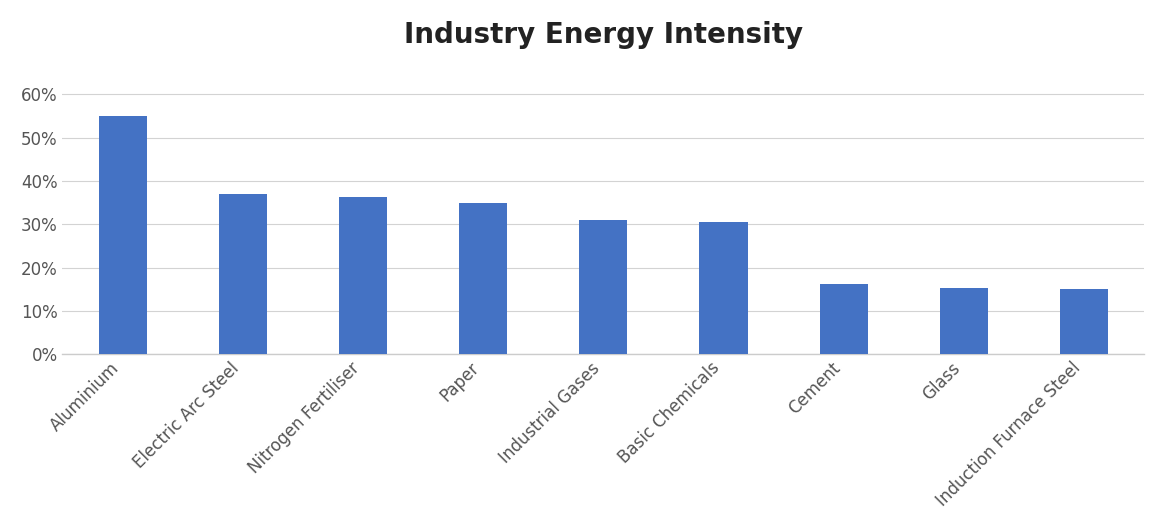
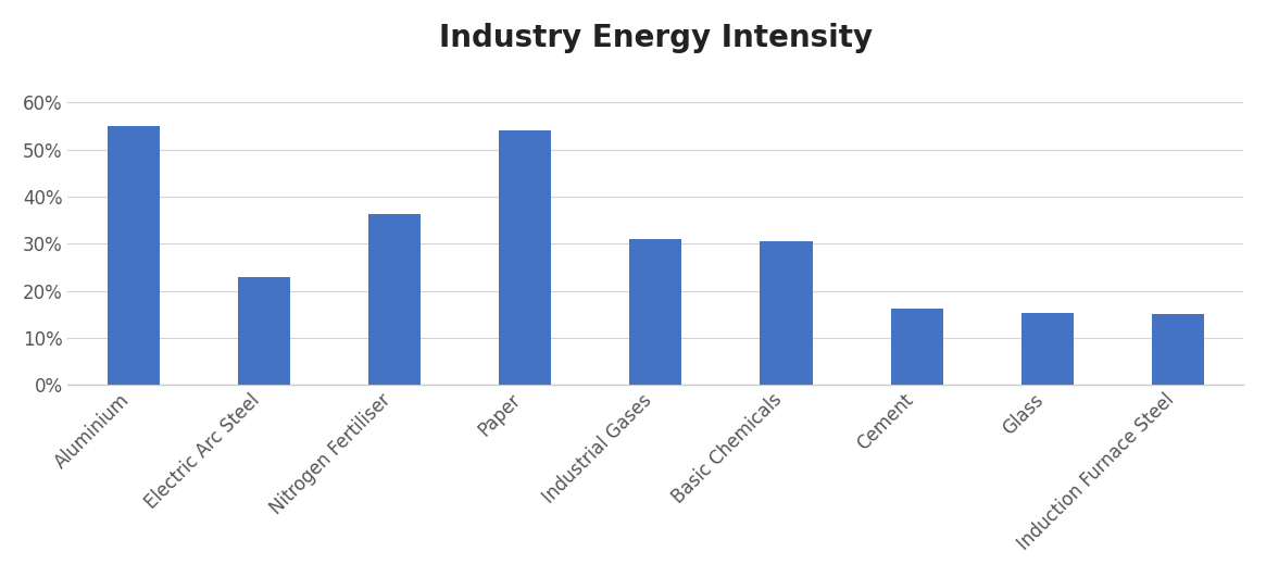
Electric Arc Steel: 37.0% -> 23.0%
Paper: 35.0% -> 54.0%
